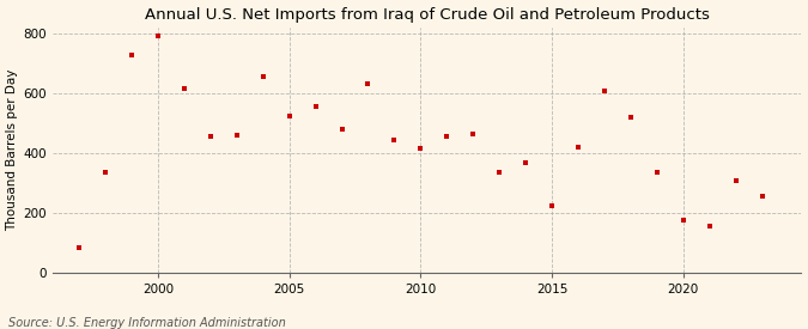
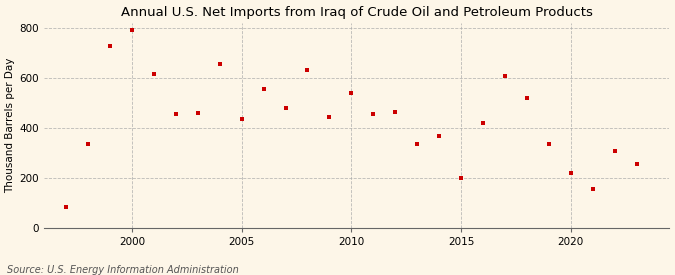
2005: 525 -> 435
2010: 415 -> 540
2015: 225 -> 200
2020: 175 -> 220
